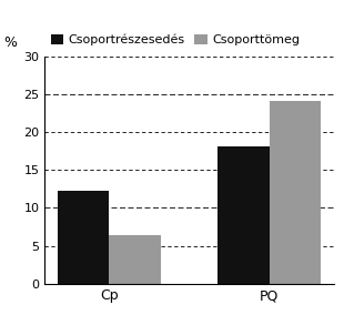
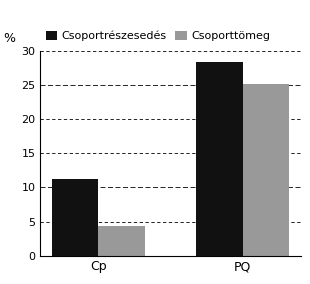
Csoportrészesedés/Cp: 12.3 -> 11.2
Csoporttömeg/Cp: 6.4 -> 4.4
Csoportrészesedés/PQ: 18.2 -> 28.4
Csoporttömeg/PQ: 24.2 -> 25.2
